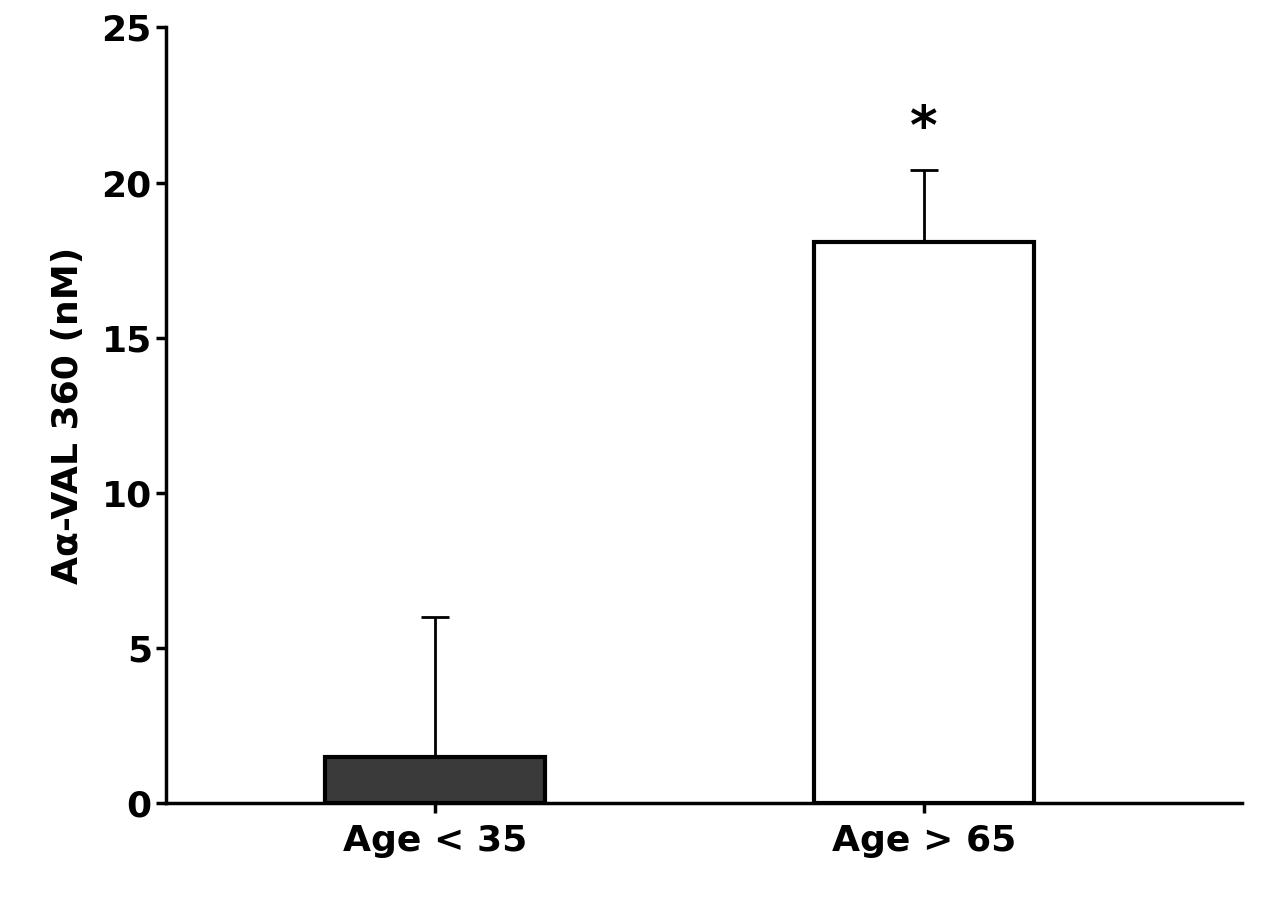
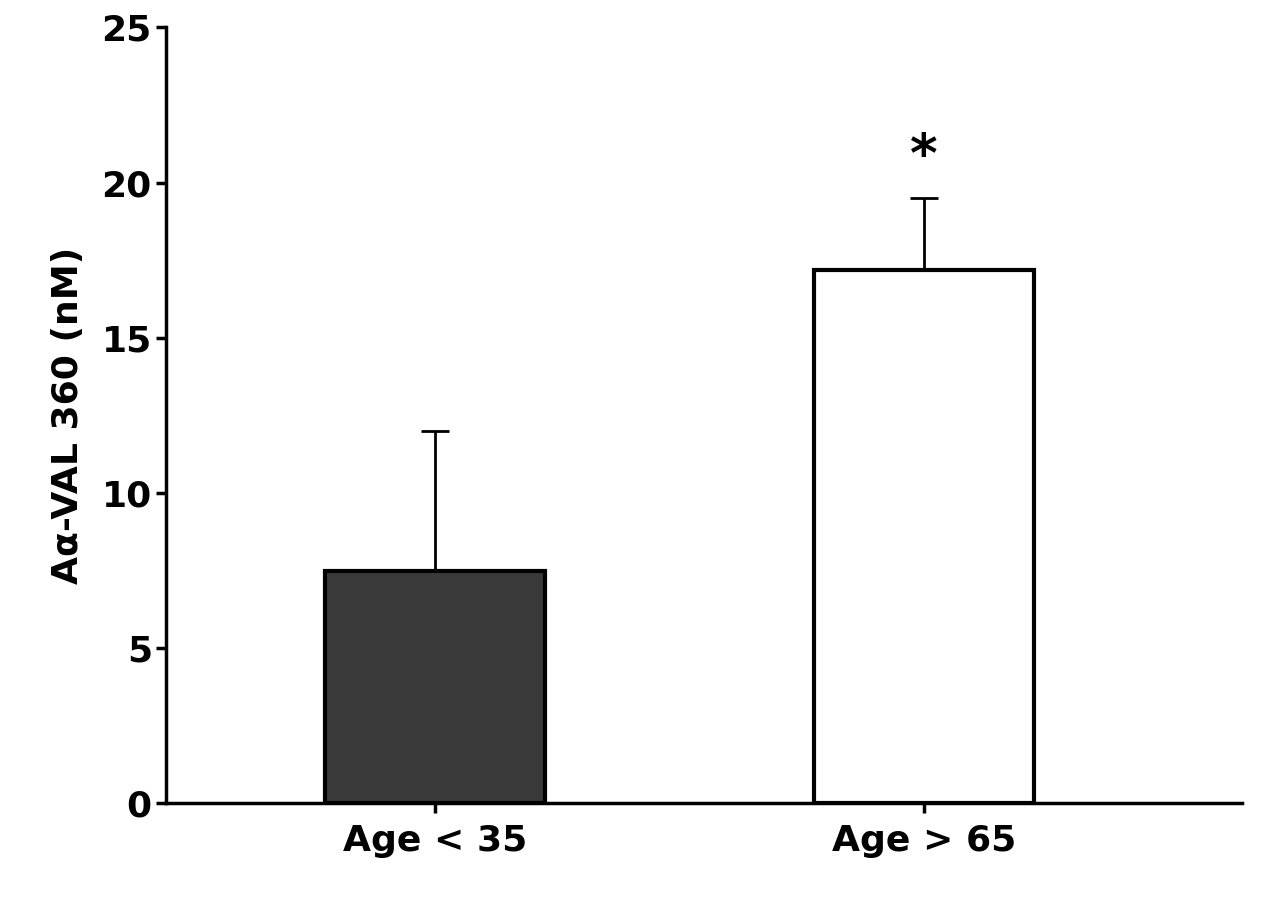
Age < 35: 1.5 -> 7.5
Age > 65: 18.1 -> 17.2
